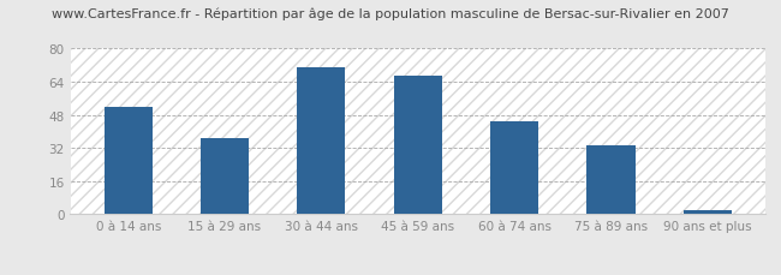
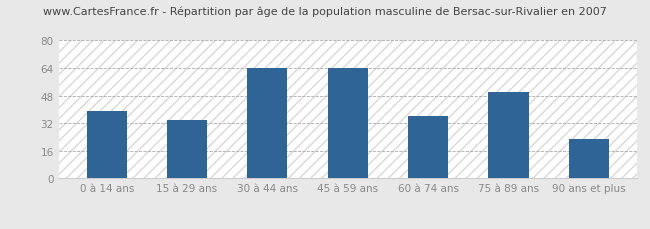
0 à 14 ans: 52 -> 39
15 à 29 ans: 37 -> 34
30 à 44 ans: 71 -> 64
45 à 59 ans: 67 -> 64
60 à 74 ans: 45 -> 36
75 à 89 ans: 33 -> 50
90 ans et plus: 2 -> 23
